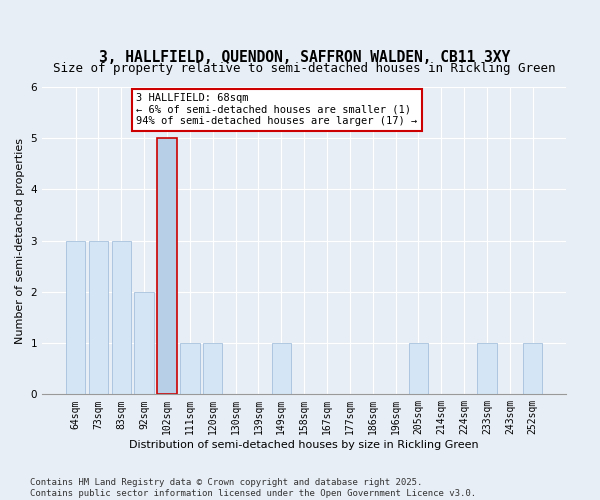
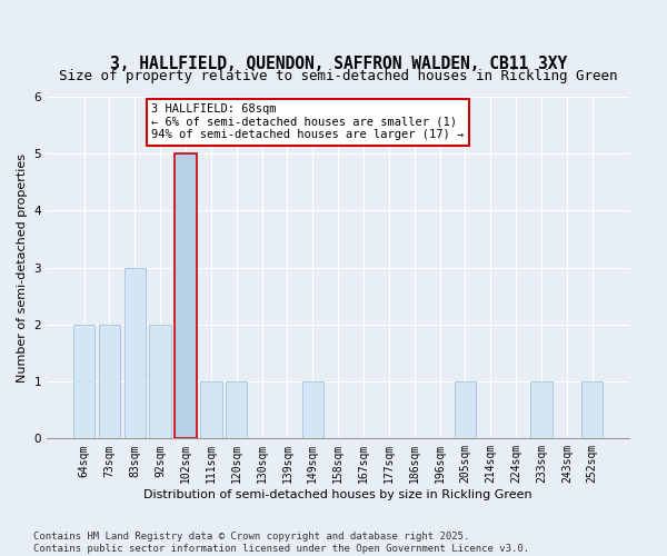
64sqm: 3 -> 2
73sqm: 3 -> 2
